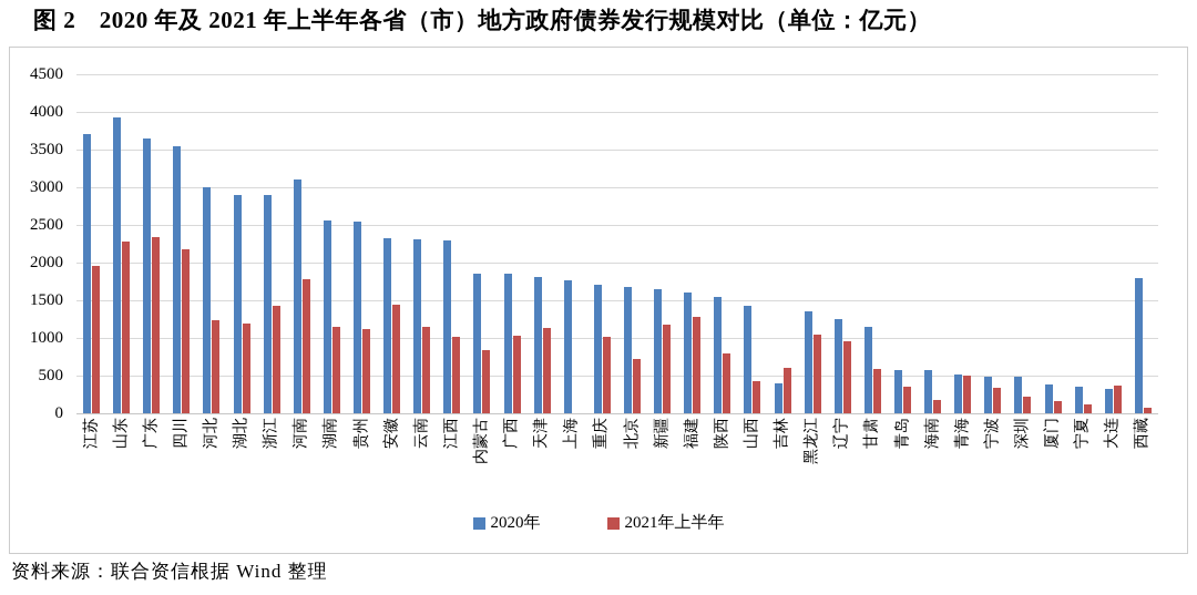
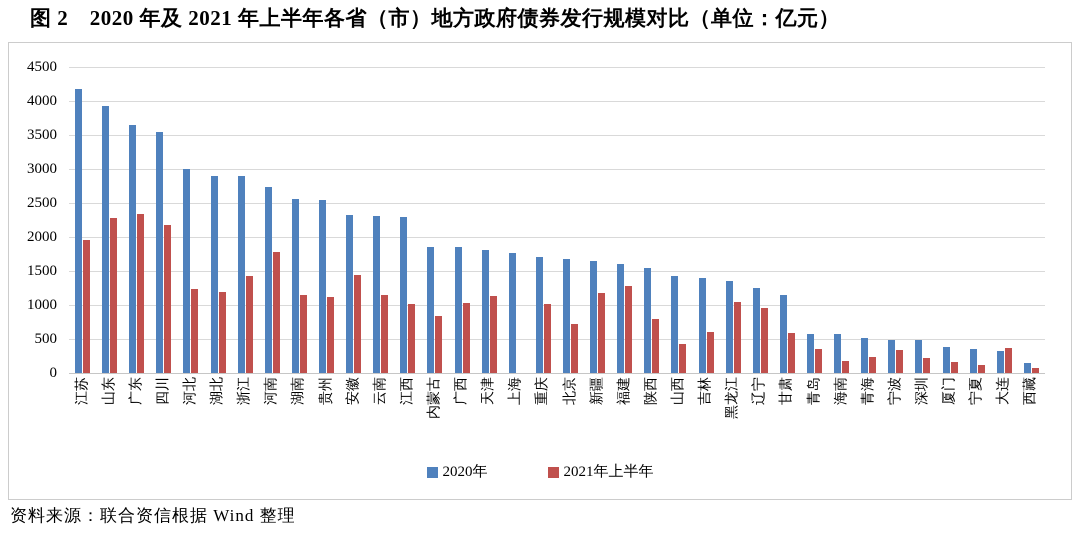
2020年/江苏: 3700 -> 4200
2020年/河南: 3100 -> 2700
2020年/吉林: 400 -> 1400
2021年上半年/青海: 500 -> 200
2020年/西藏: 1800 -> 200
